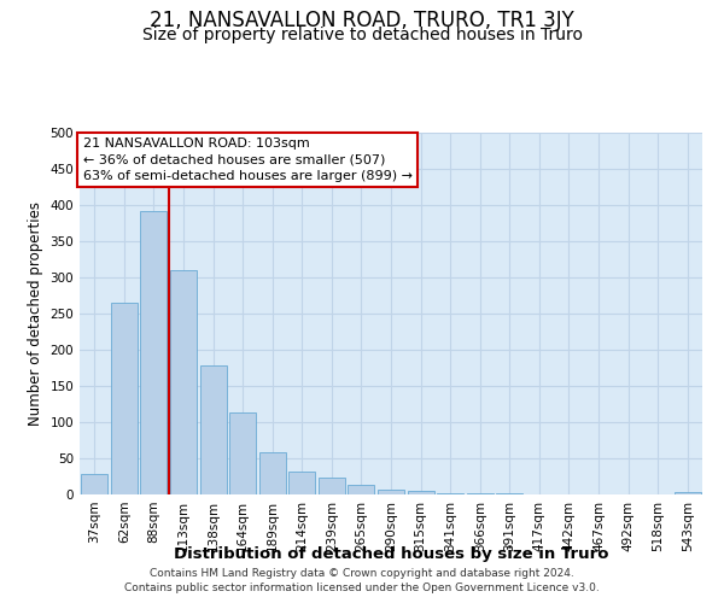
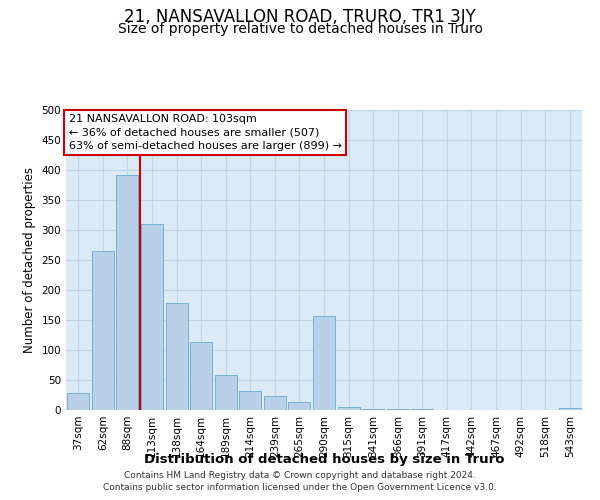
290sqm: 6 -> 156
